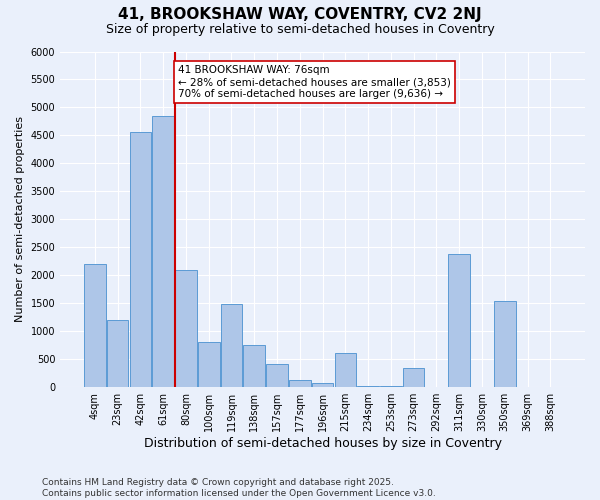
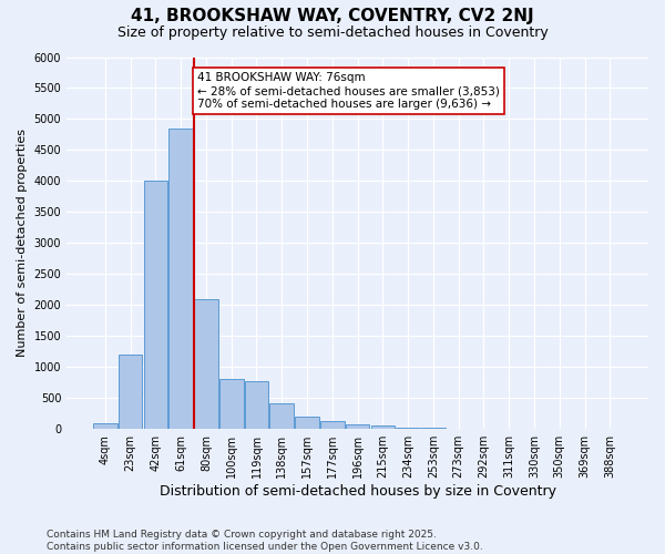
4sqm: 2200 -> 100
42sqm: 4560 -> 4000
119sqm: 1480 -> 780
138sqm: 760 -> 420
157sqm: 420 -> 200
215sqm: 620 -> 50
273sqm: 340 -> 10
311sqm: 2380 -> 0
350sqm: 1540 -> 0
